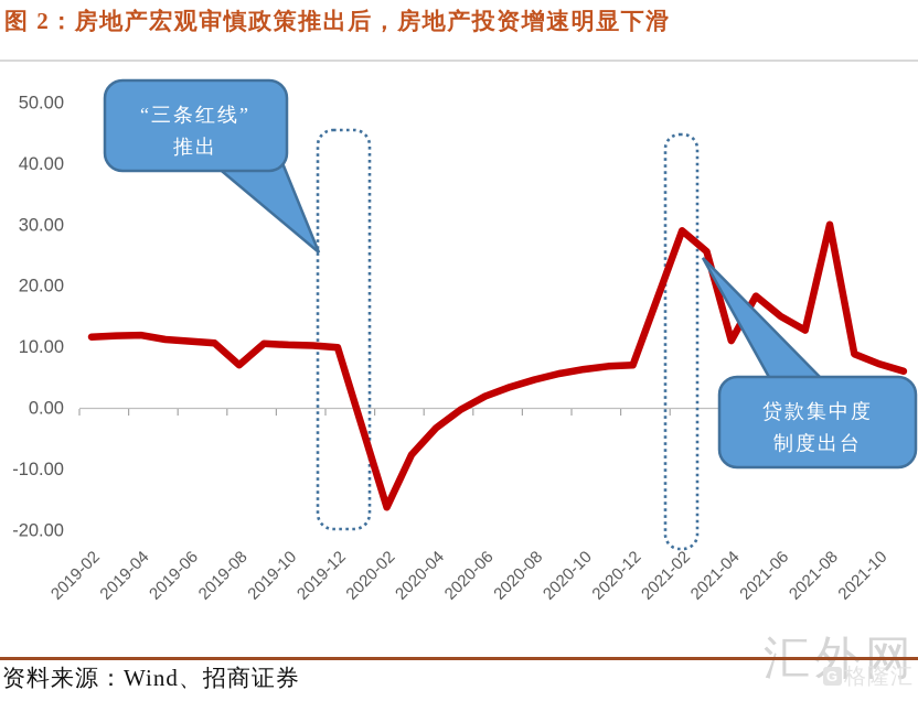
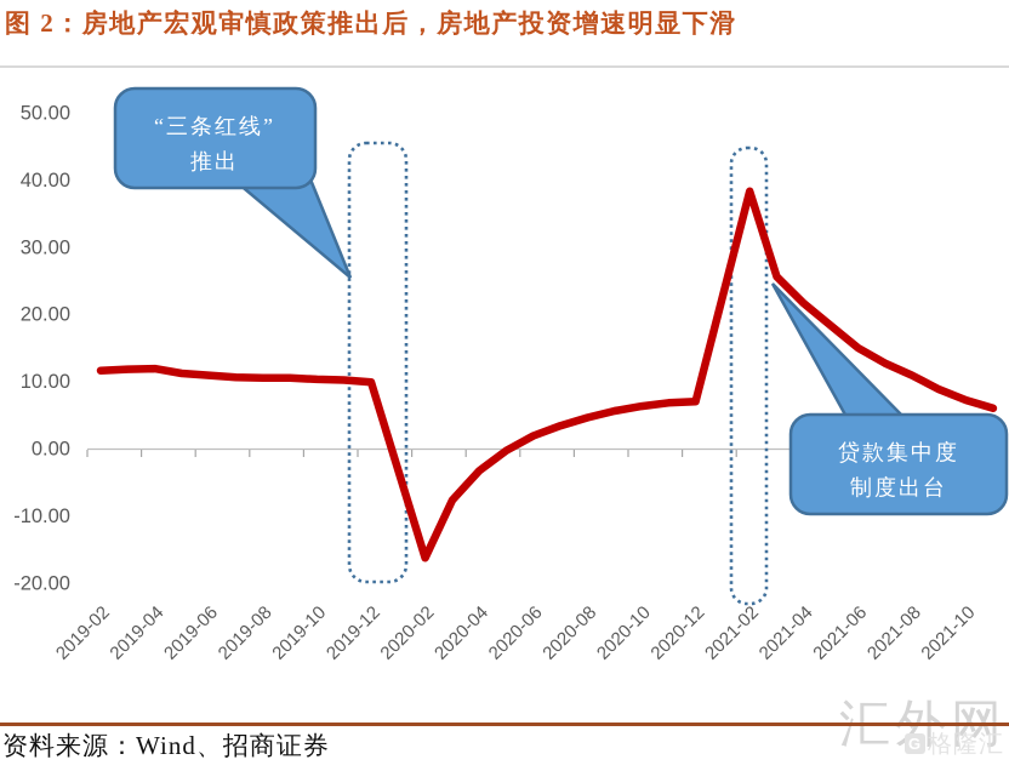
2019-08: 7 -> 10
2021-02: 29 -> 38
2021-04: 11 -> 22
2021-08: 30 -> 11
